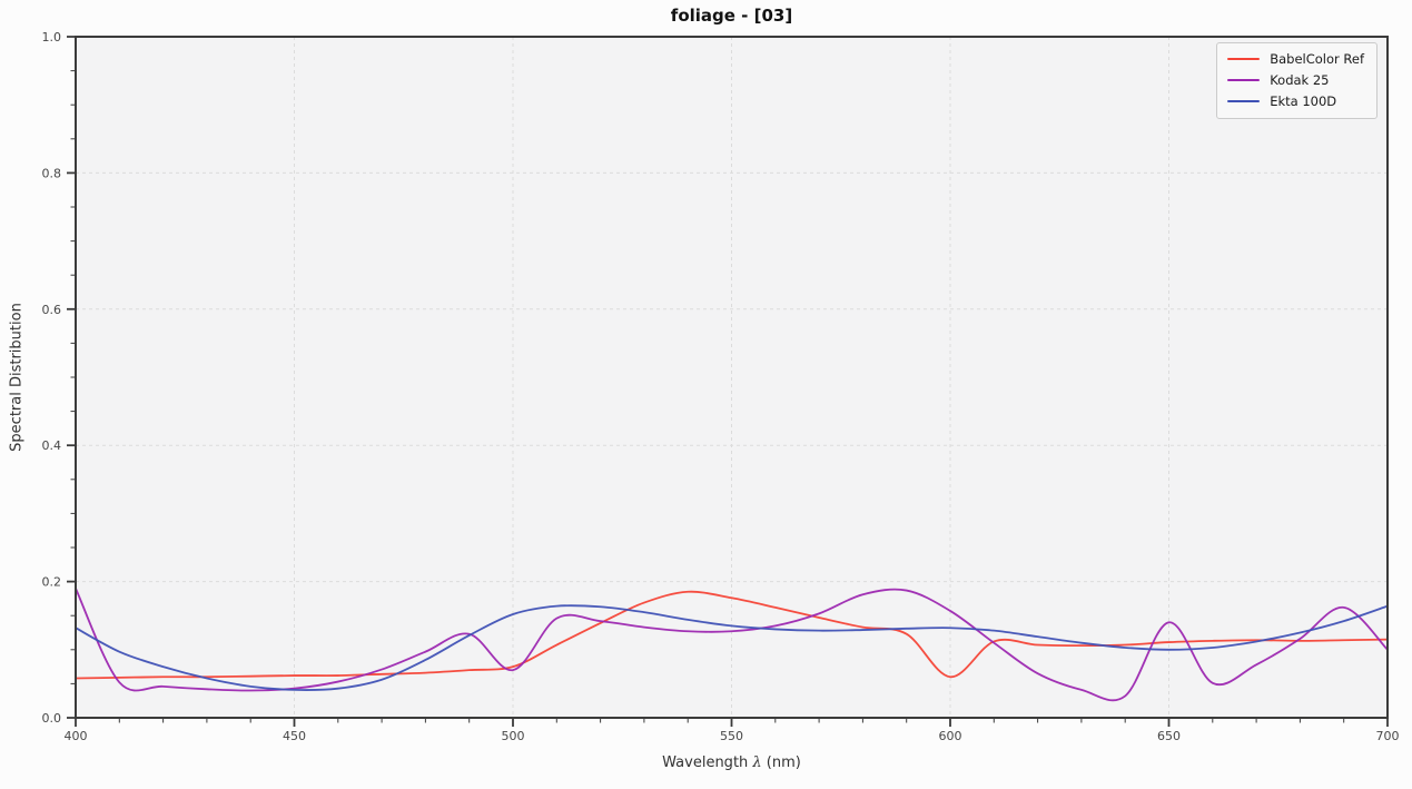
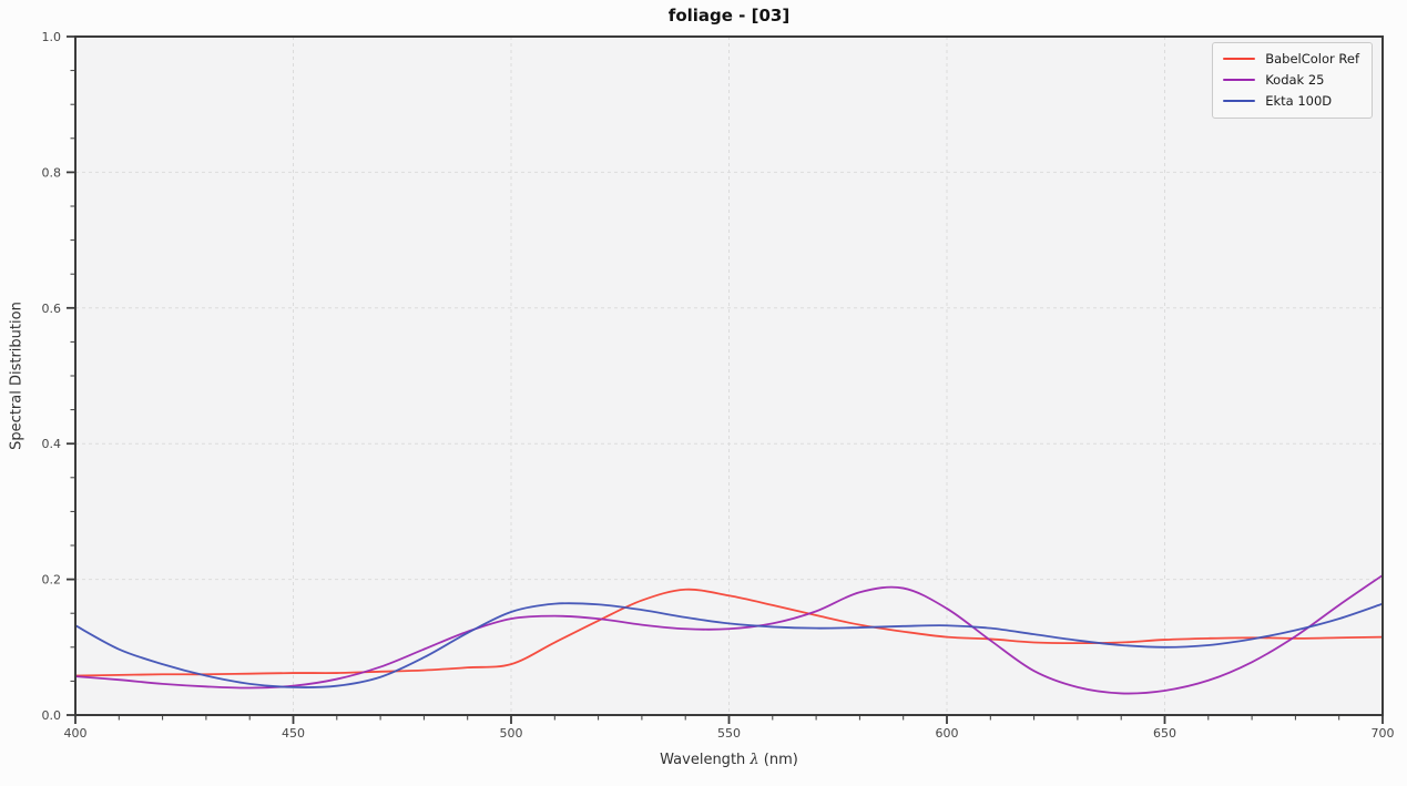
Kodak 25/400: 0.19 -> 0.06
Kodak 25/500: 0.07 -> 0.14
BabelColor Ref/600: 0.06 -> 0.12
Kodak 25/650: 0.14 -> 0.04
Kodak 25/700: 0.10 -> 0.21
